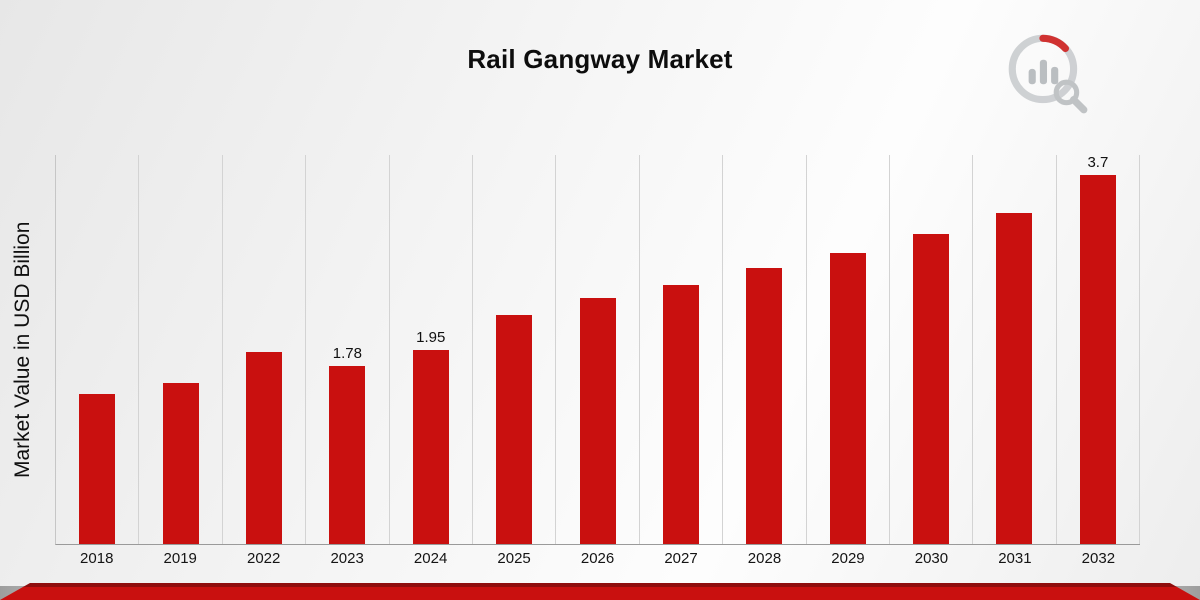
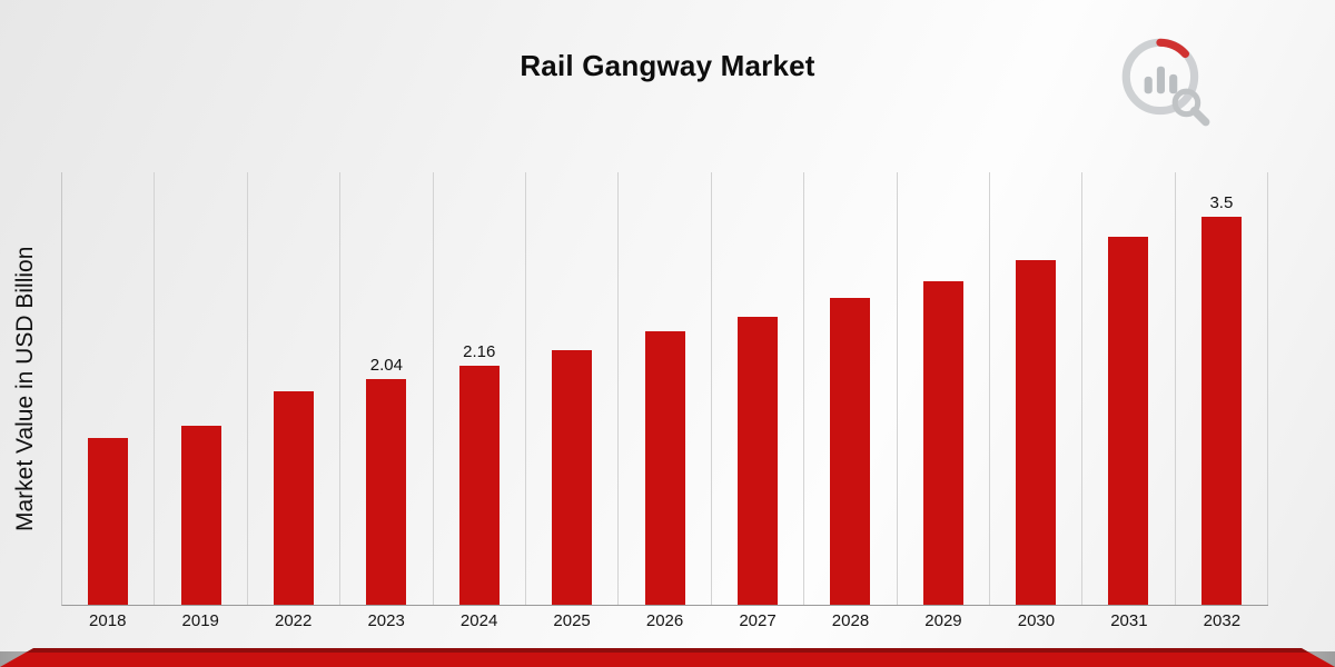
2023: 1.78 -> 2.04
2024: 1.95 -> 2.16
2032: 3.7 -> 3.5
